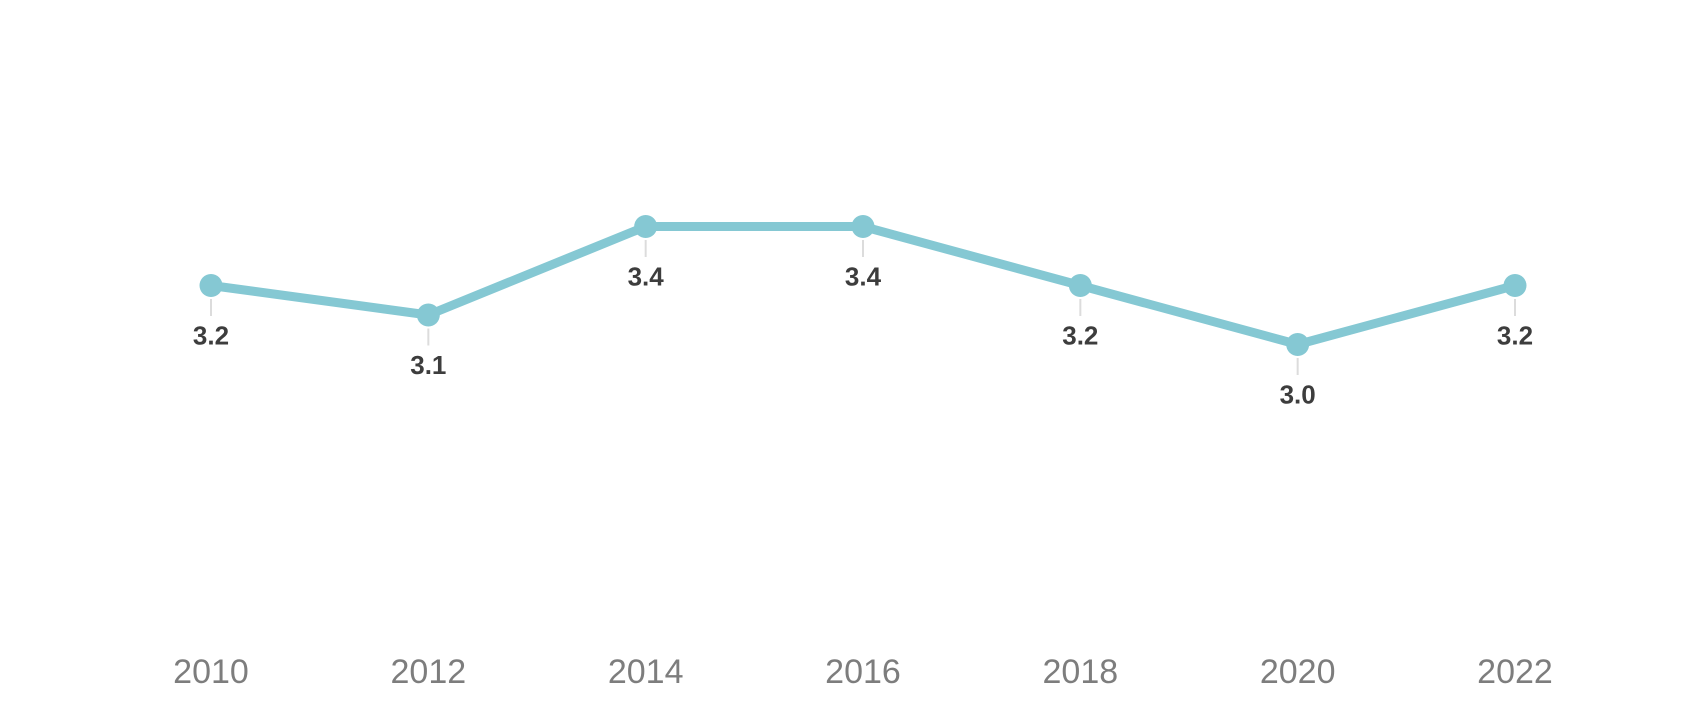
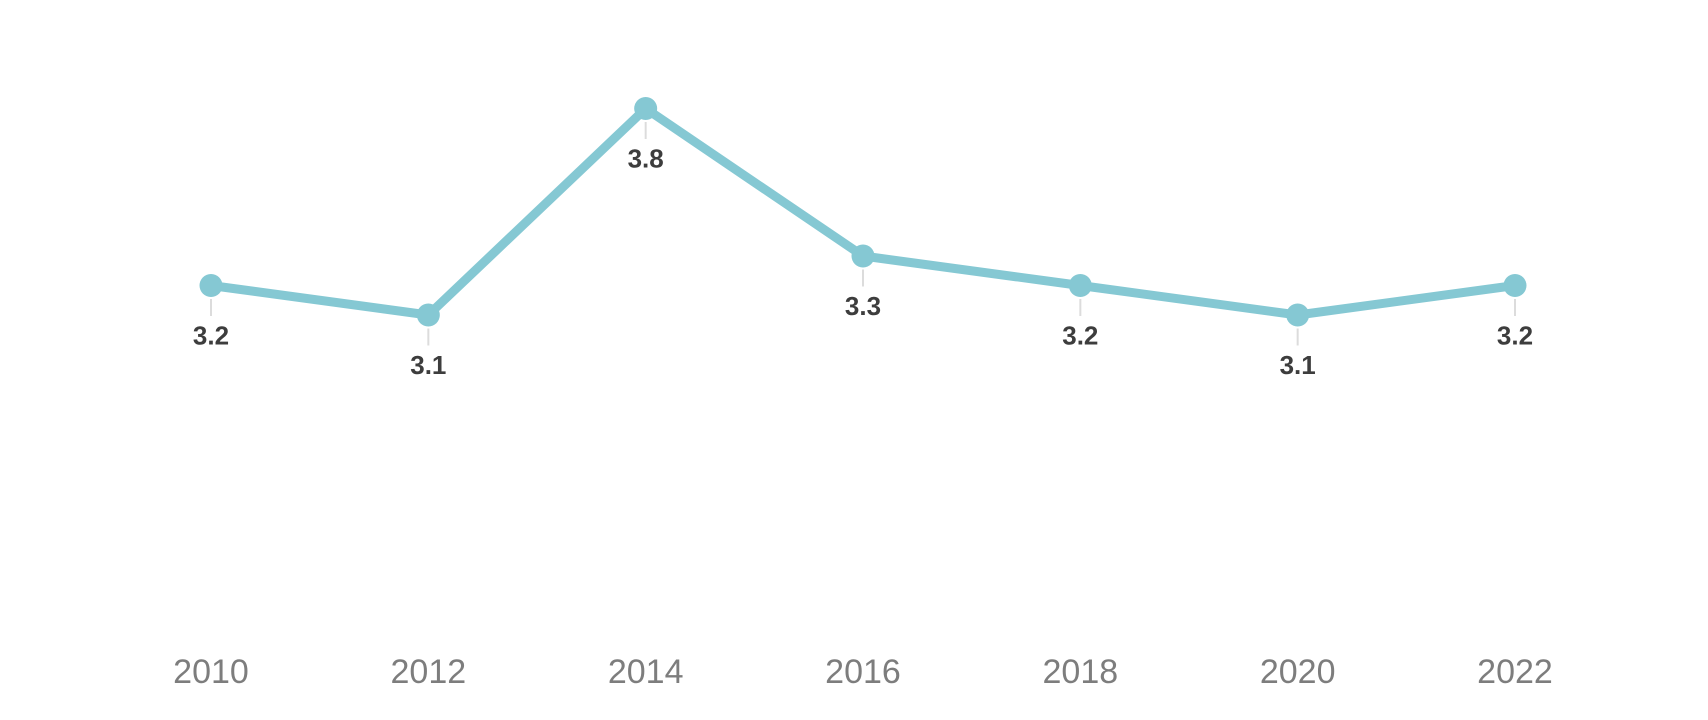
2014: 3.4 -> 3.8
2016: 3.4 -> 3.3
2020: 3.0 -> 3.1
